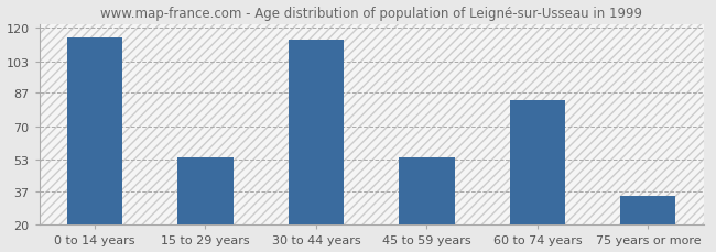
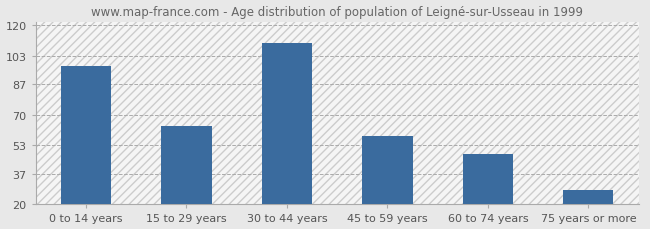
0 to 14 years: 115 -> 97
15 to 29 years: 54 -> 64
30 to 44 years: 114 -> 110
45 to 59 years: 54 -> 58
60 to 74 years: 83 -> 48
75 years or more: 35 -> 28
